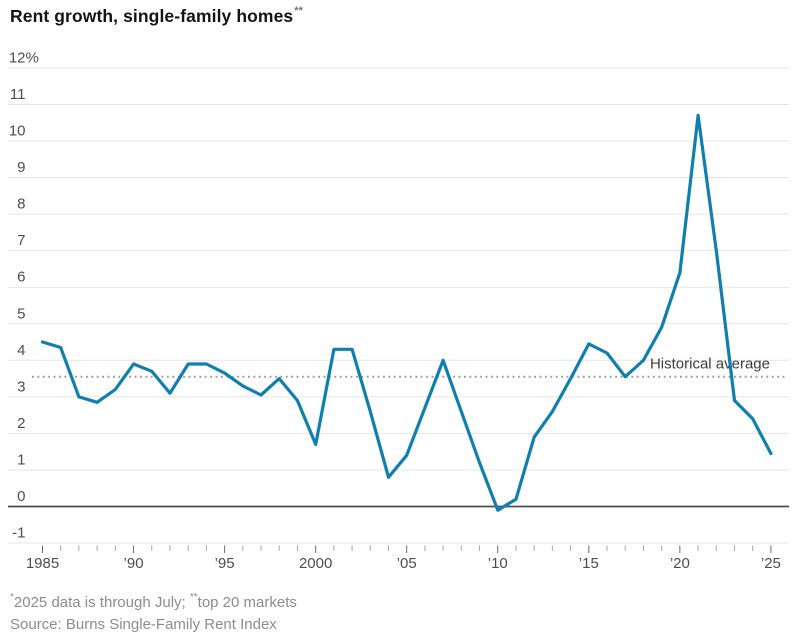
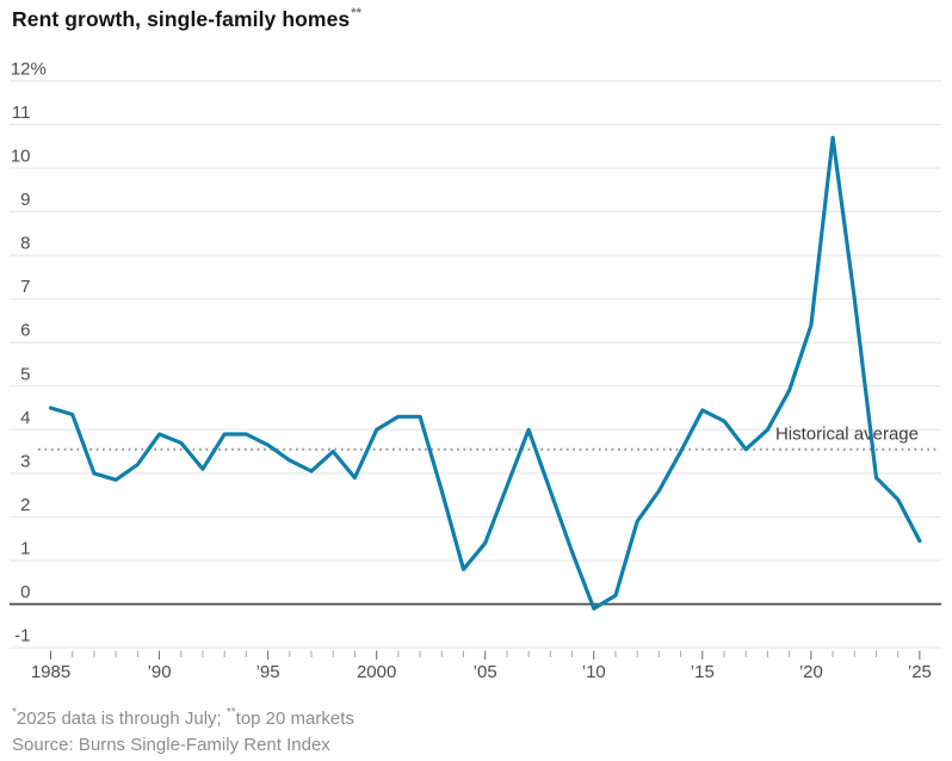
2000: 1.7 -> 4.0
